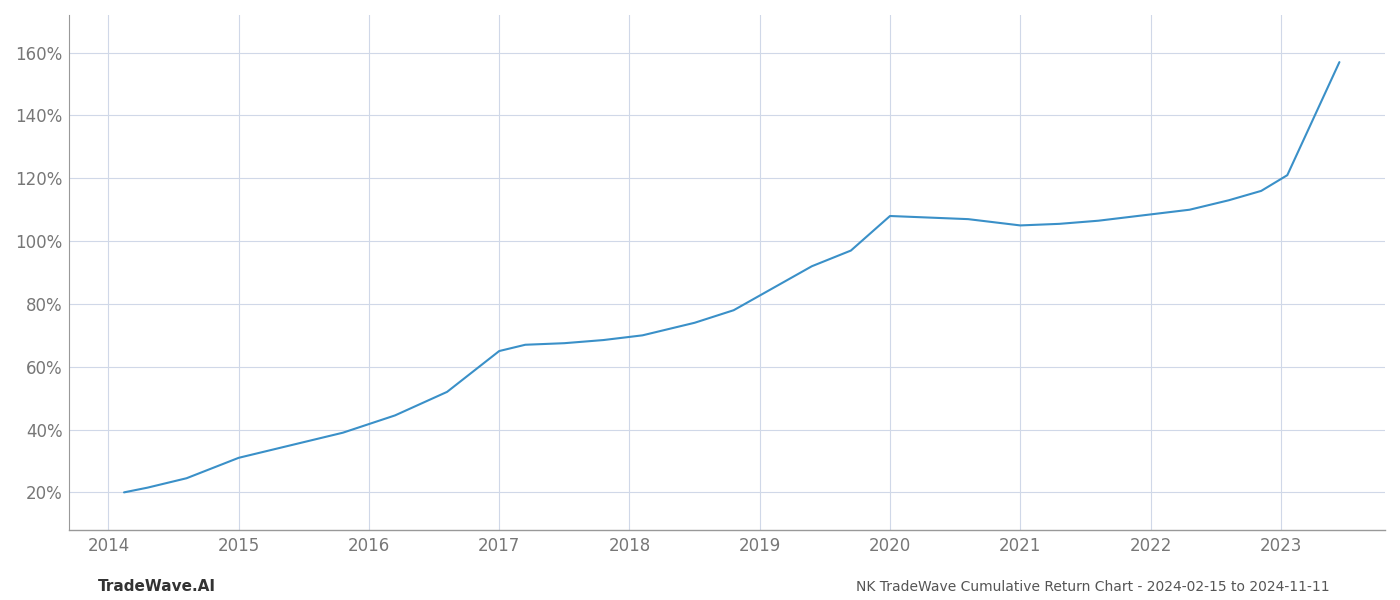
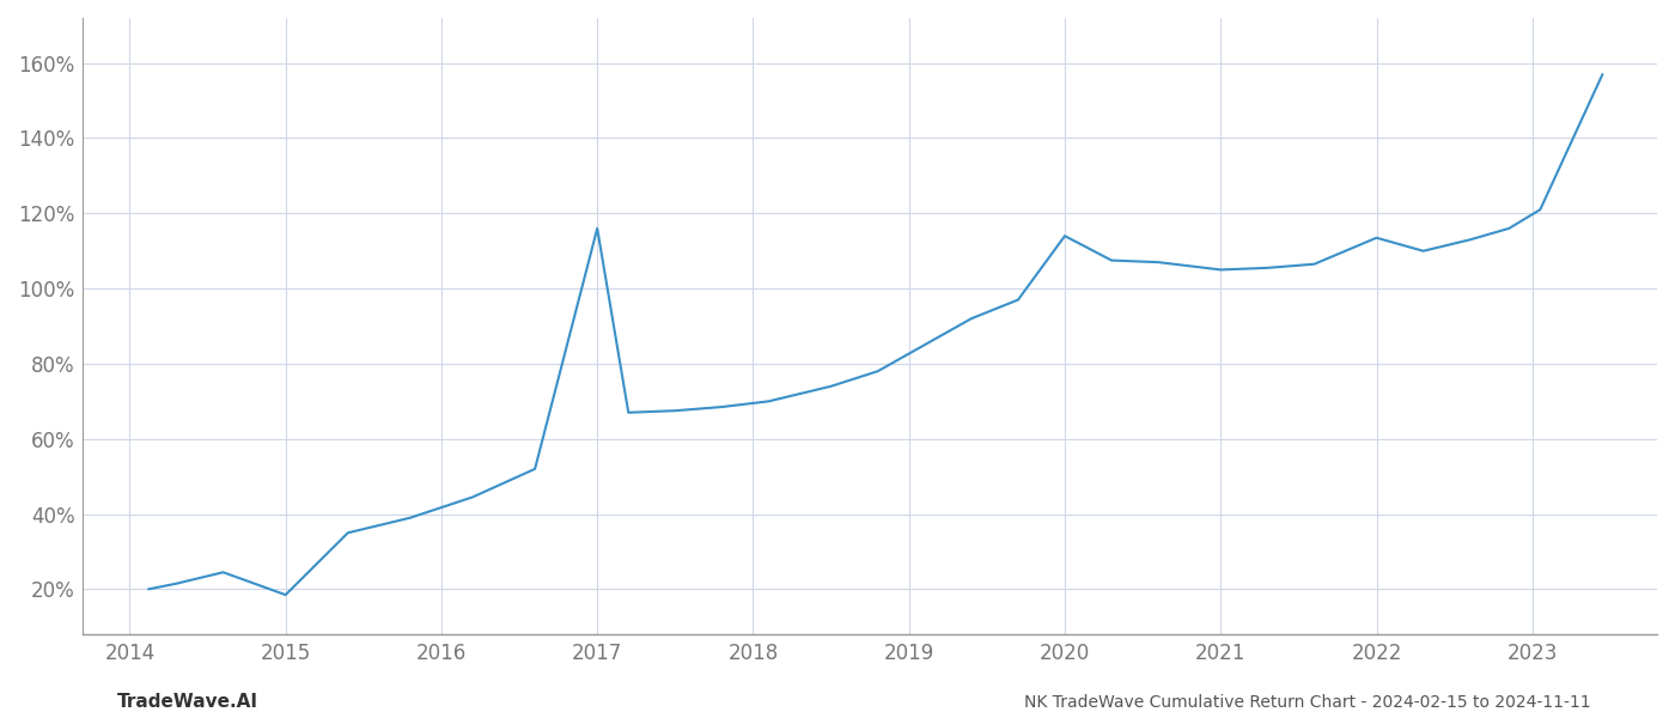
2015: 31.0% -> 18.5%
2017: 65.0% -> 116.0%
2020: 108.0% -> 114.0%
2022: 108.5% -> 113.5%
